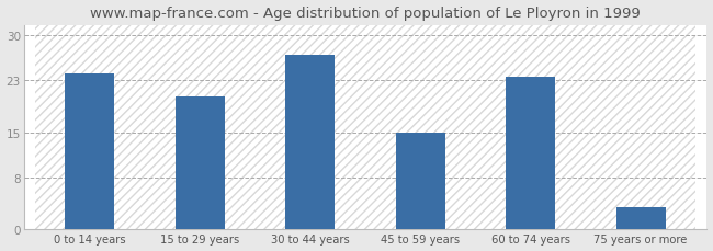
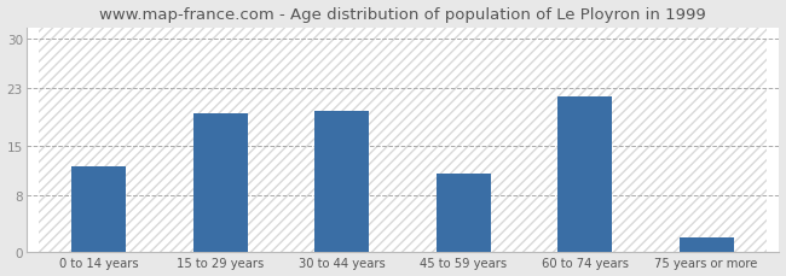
0 to 14 years: 24.0 -> 12.0
15 to 29 years: 20.5 -> 19.4
30 to 44 years: 27.0 -> 19.8
45 to 59 years: 15.0 -> 11.0
60 to 74 years: 23.5 -> 21.8
75 years or more: 3.5 -> 2.0
